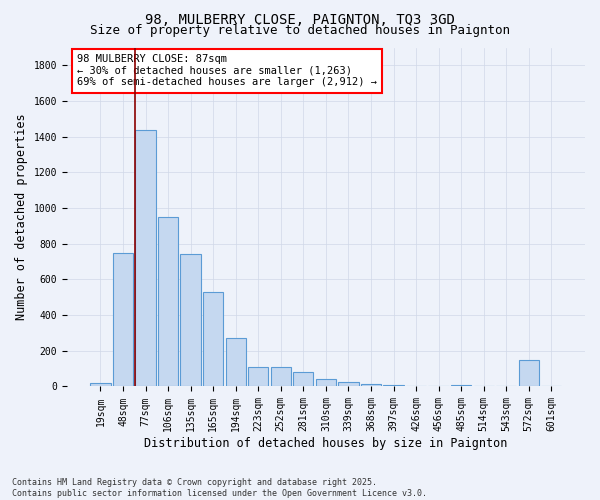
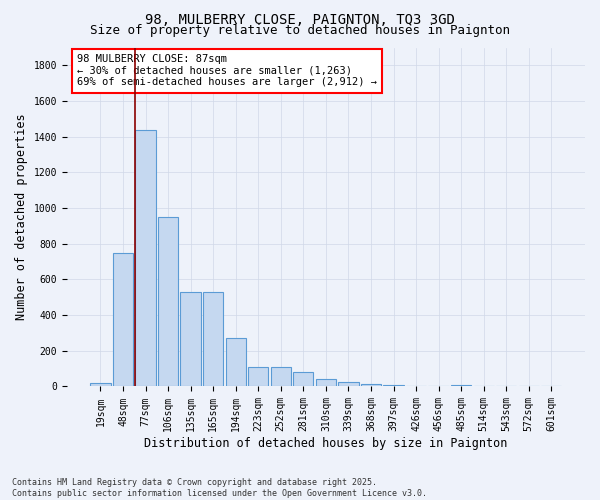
135sqm: 740 -> 530
572sqm: 150 -> 0
